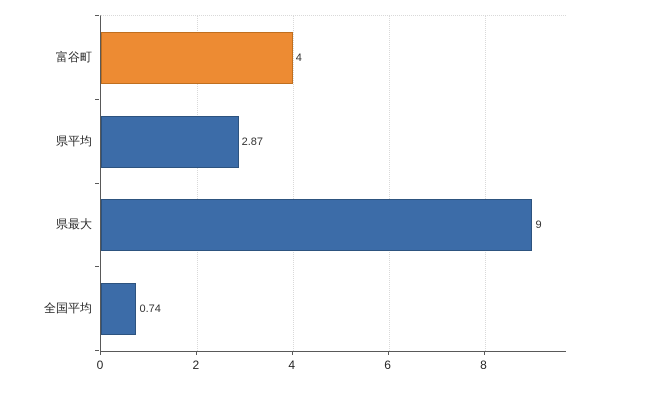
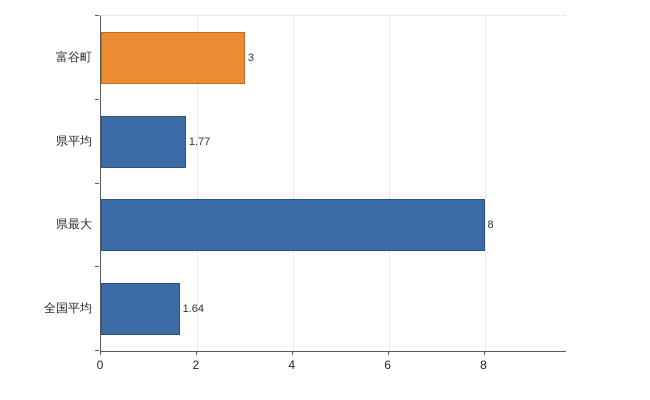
富谷町: 4 -> 3
県平均: 2.87 -> 1.77
県最大: 9 -> 8
全国平均: 0.74 -> 1.64
